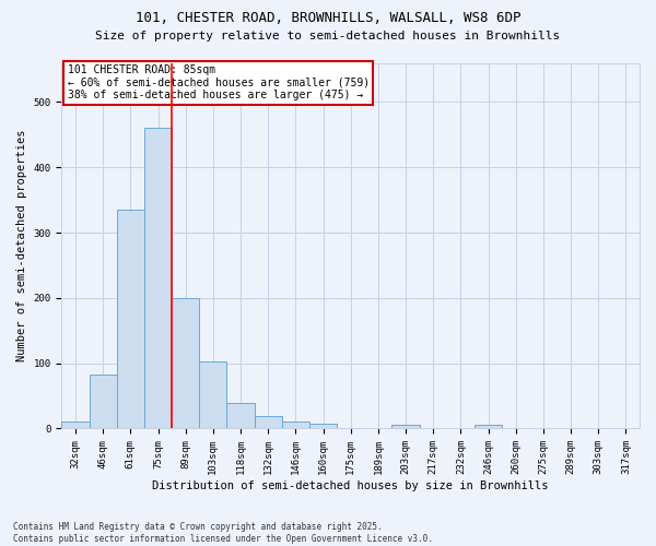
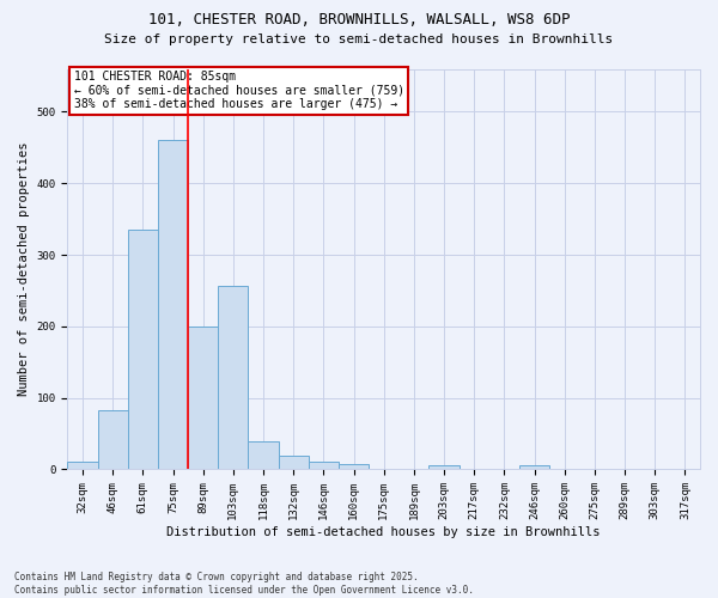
103sqm: 102 -> 256
